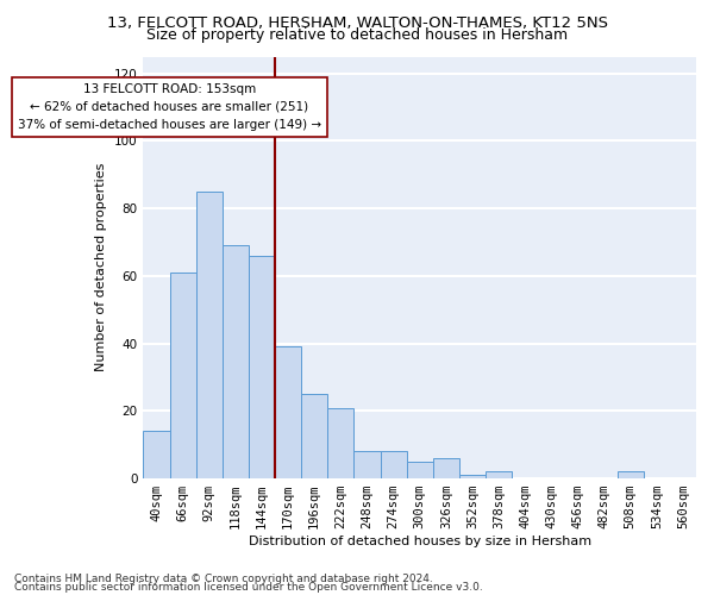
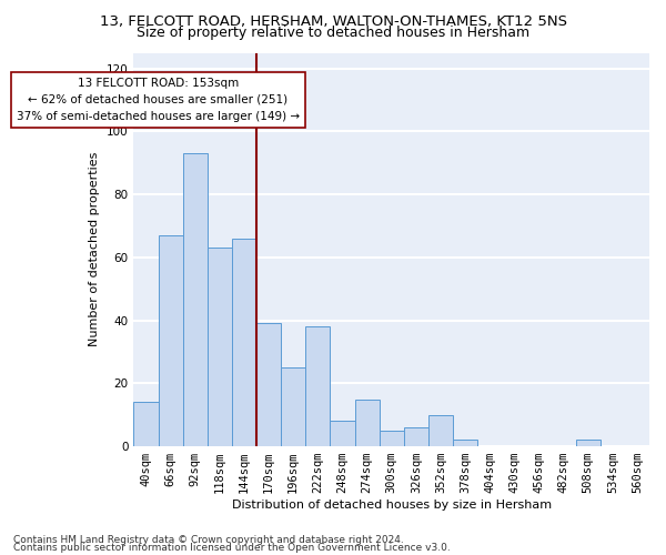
66sqm: 61 -> 67
92sqm: 85 -> 93
118sqm: 69 -> 63
222sqm: 21 -> 38
274sqm: 8 -> 15
352sqm: 1 -> 10
